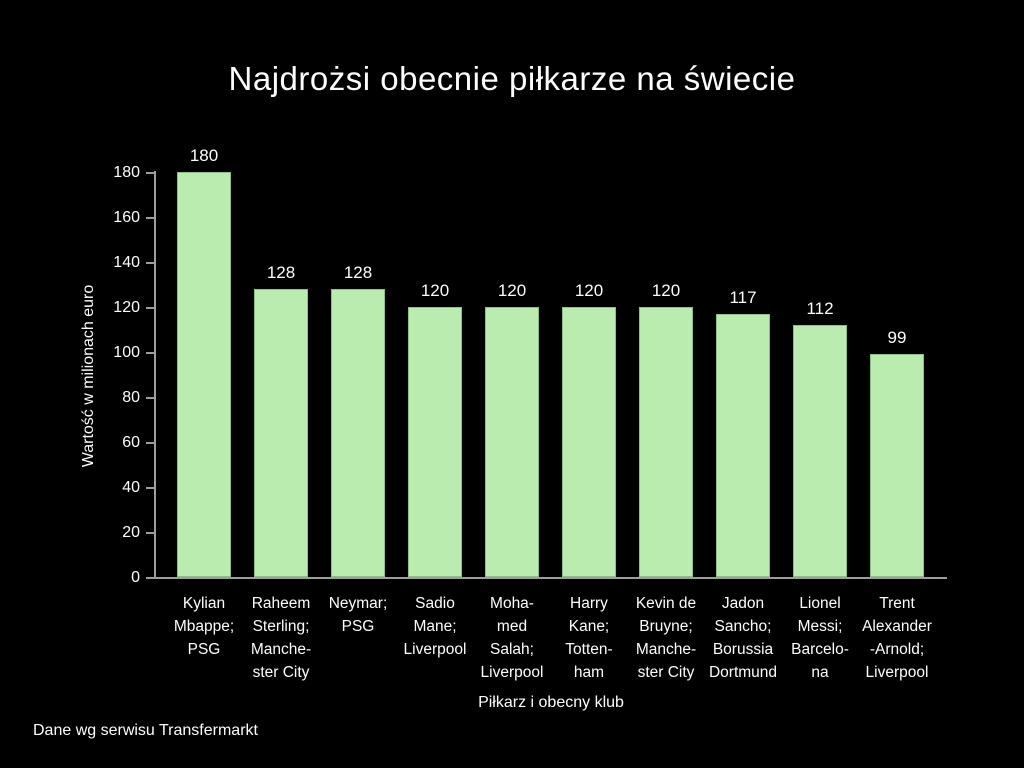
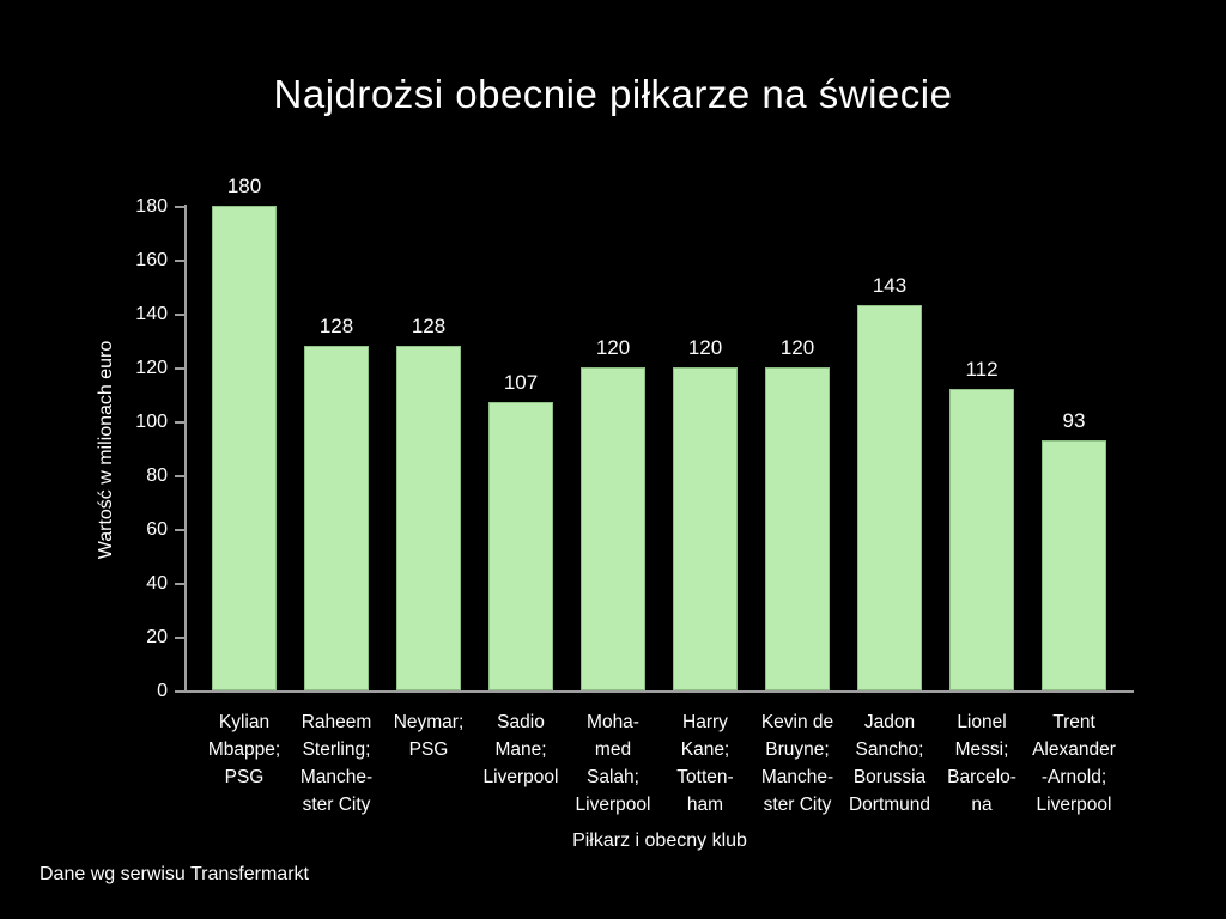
Sadio Mane; Liverpool: 120 -> 107
Jadon Sancho; Borussia Dortmund: 117 -> 143
Trent Alexander-Arnold; Liverpool: 99 -> 93
